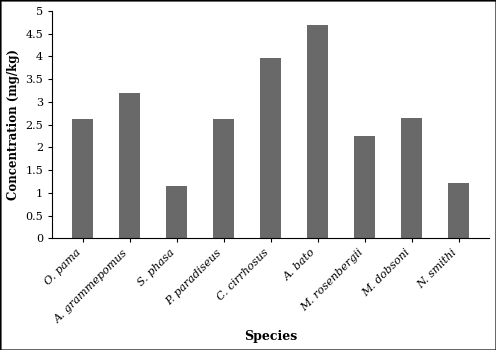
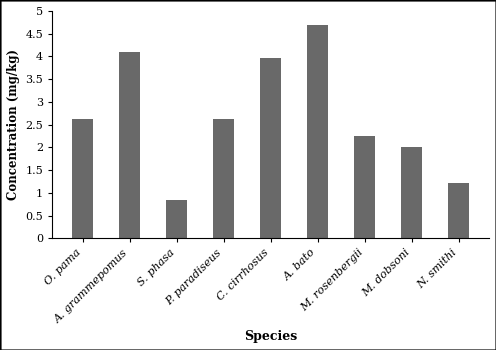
A. grammepomus: 3.20 -> 4.10
S. phasa: 1.15 -> 0.85
M. dobsoni: 2.65 -> 2.00
